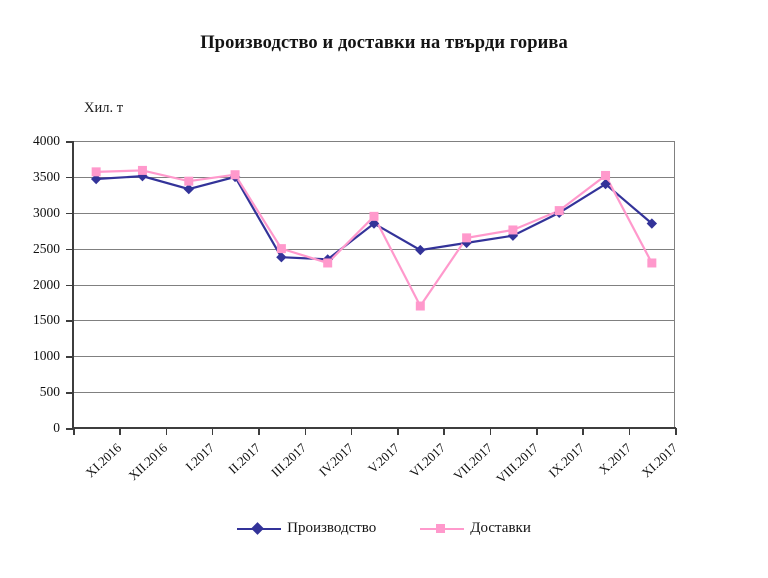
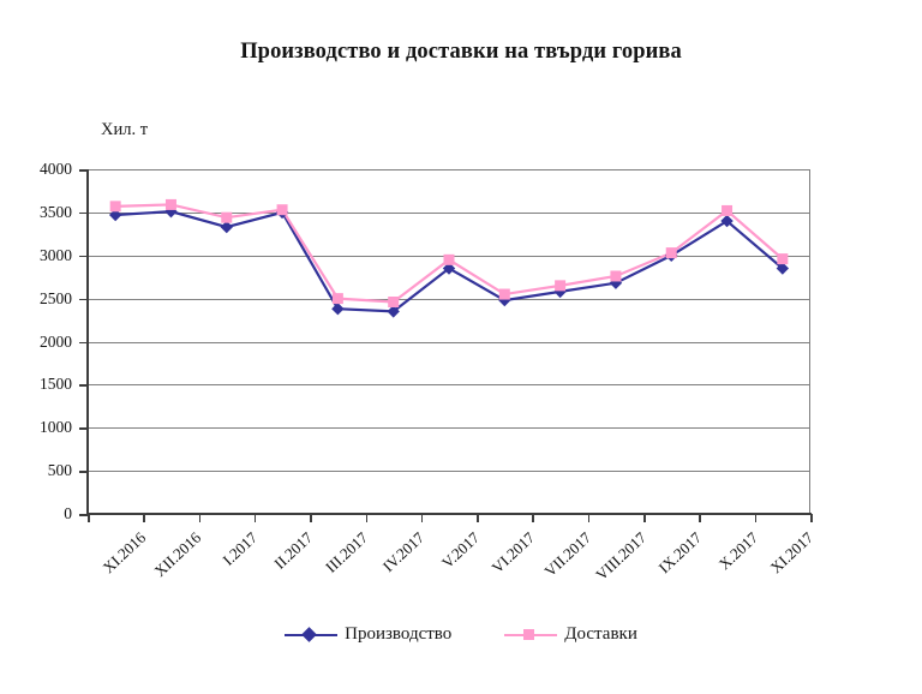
Доставки/IV.2017: 2300 -> 2500
Доставки/VI.2017: 1700 -> 2600
Доставки/XI.2017: 2300 -> 3000
